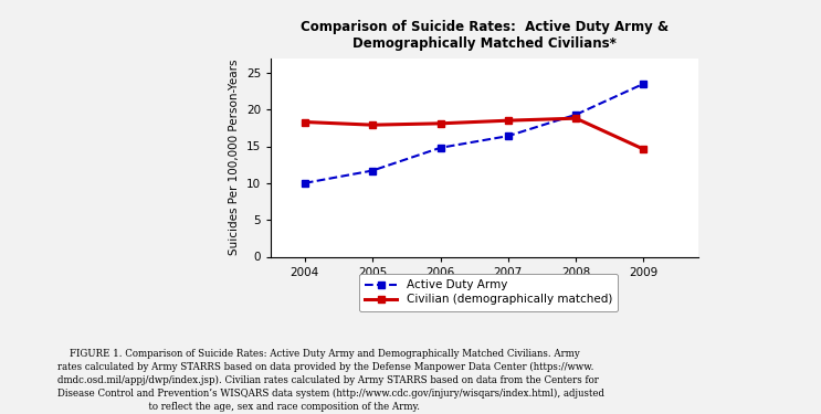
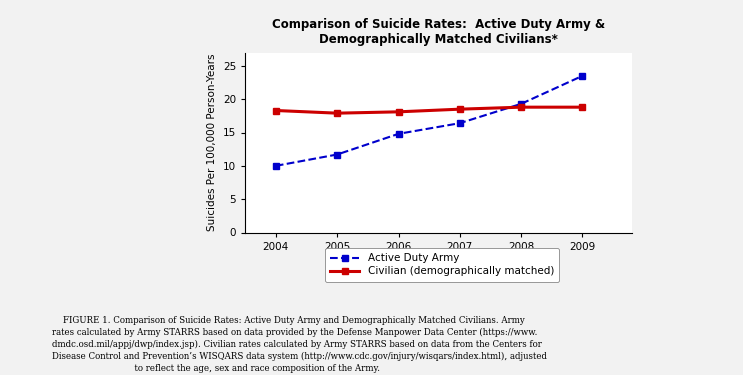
Civilian (demographically matched)/2009: 14.6 -> 18.8
